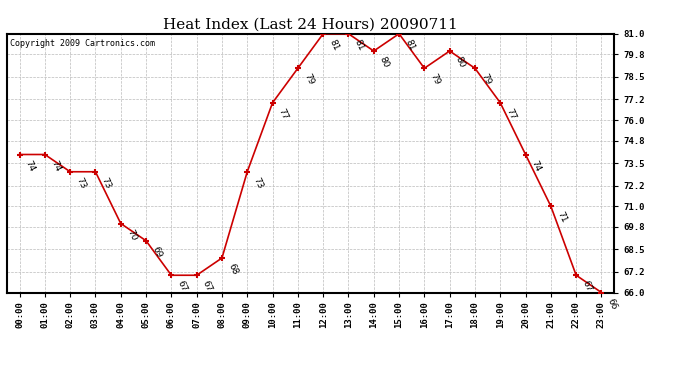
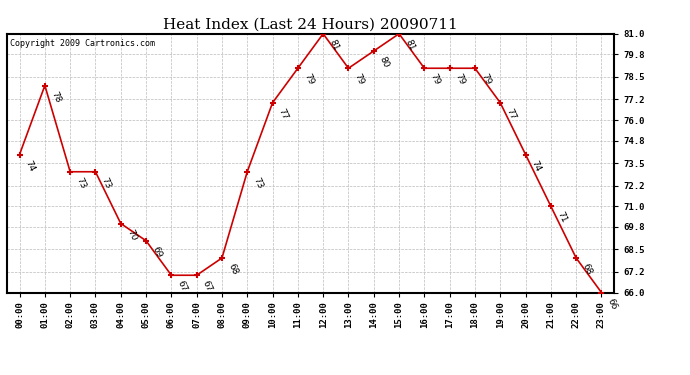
01:00: 74 -> 78
13:00: 81 -> 79
17:00: 80 -> 79
22:00: 67 -> 68
